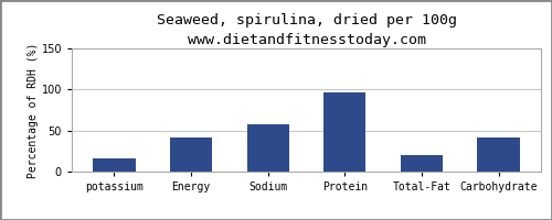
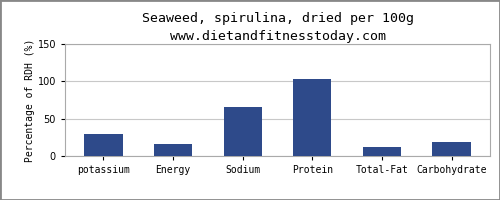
potassium: 16 -> 30
Energy: 42 -> 16
Sodium: 58 -> 66
Protein: 96 -> 103
Total-Fat: 20 -> 12
Carbohydrate: 42 -> 19
